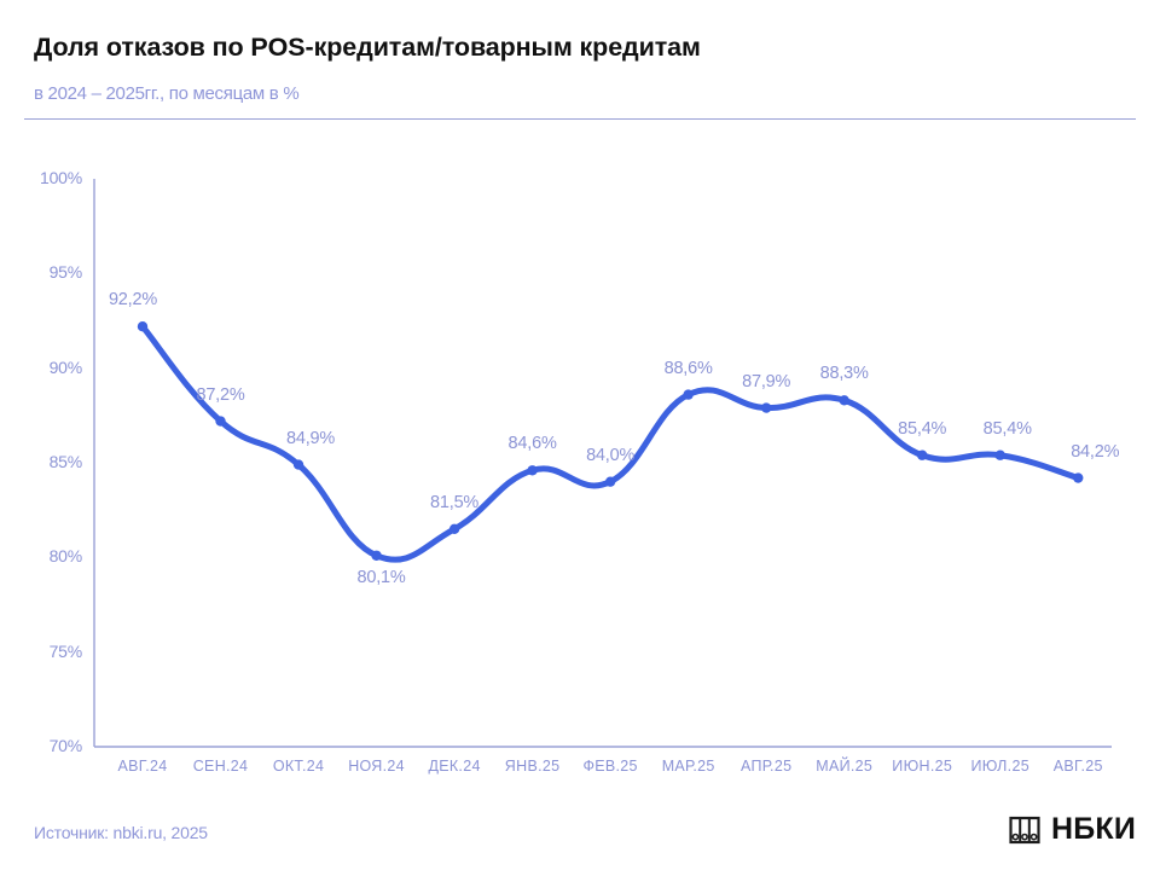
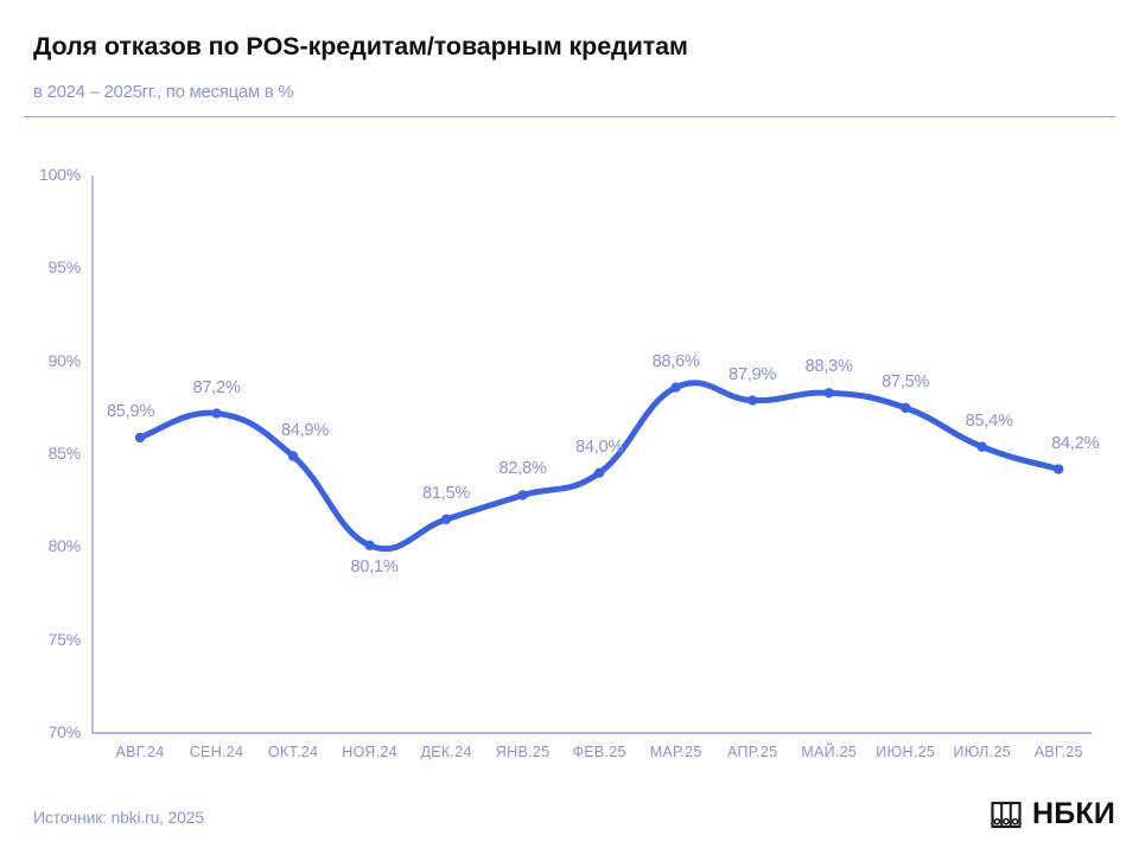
АВГ.24: 92,2% -> 85,9%
ЯНВ.25: 84,6% -> 82,8%
ИЮН.25: 85,4% -> 87,5%
